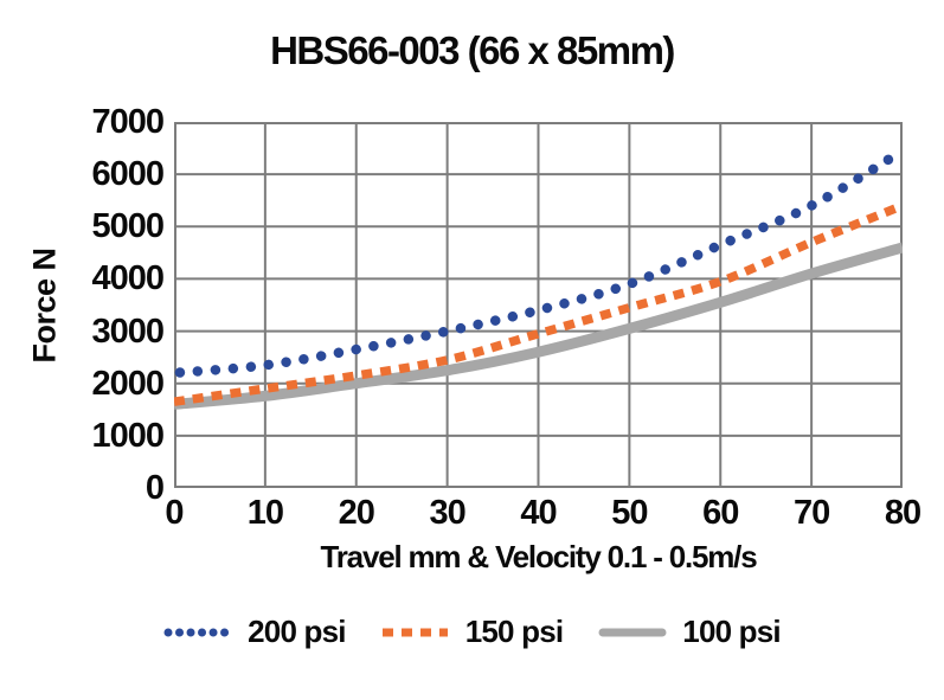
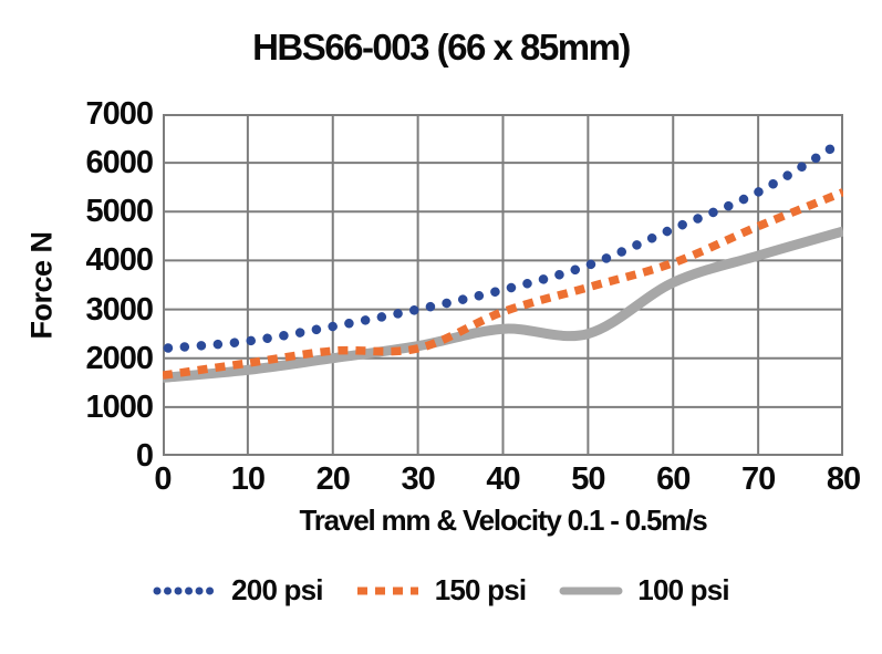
150 psi/30: 2400 -> 2200
100 psi/50: 3000 -> 2500
